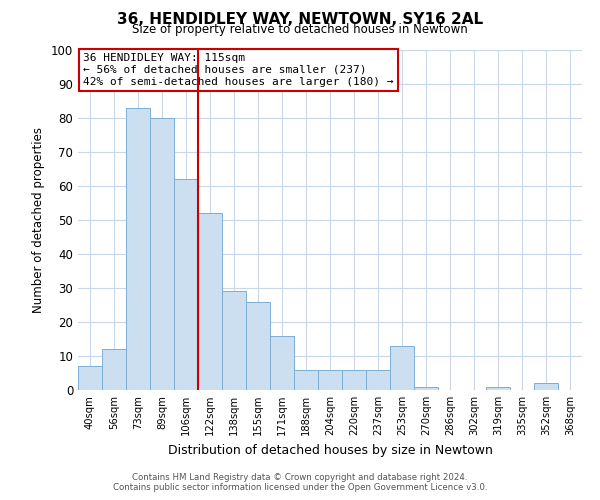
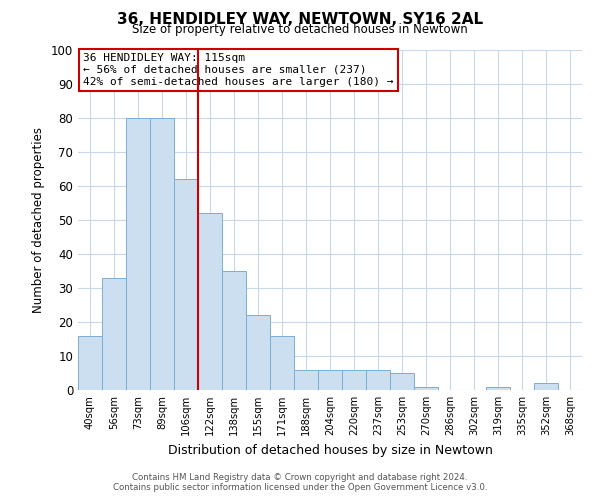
40sqm: 7 -> 16
56sqm: 12 -> 33
73sqm: 83 -> 80
138sqm: 29 -> 35
155sqm: 26 -> 22
253sqm: 13 -> 5
